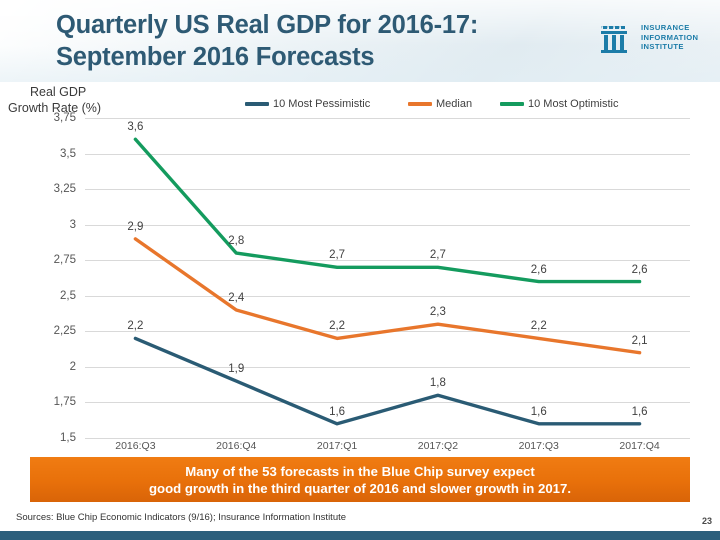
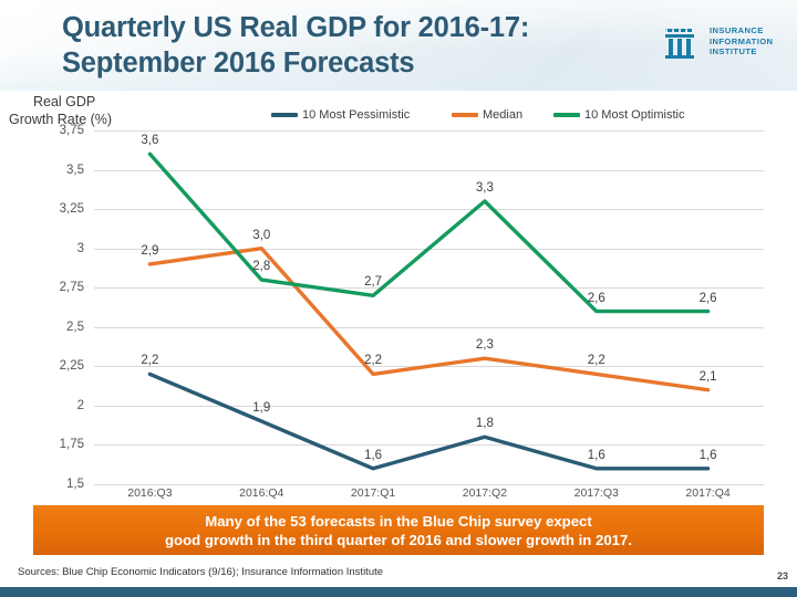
Median/2016:Q4: 2,4 -> 3,0
10 Most Optimistic/2017:Q2: 2,7 -> 3,3
